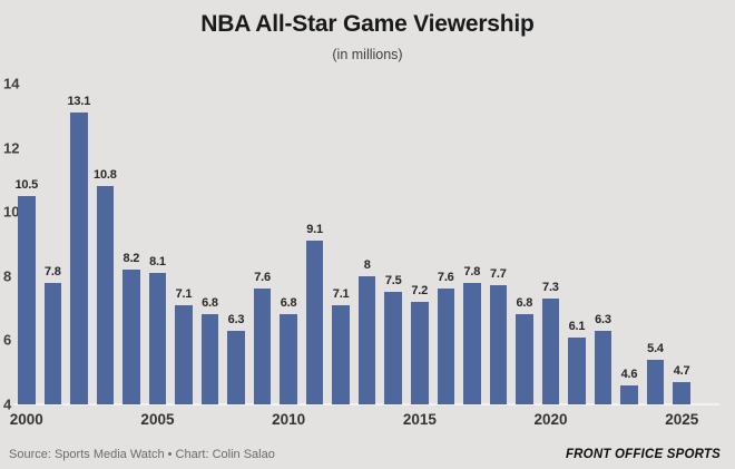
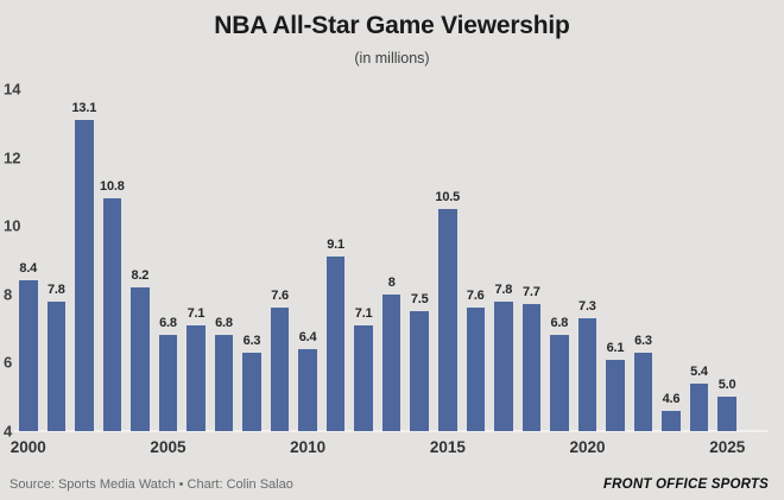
2000: 10.5 -> 8.4
2005: 8.1 -> 6.8
2010: 6.8 -> 6.4
2015: 7.2 -> 10.5
2025: 4.7 -> 5.0
